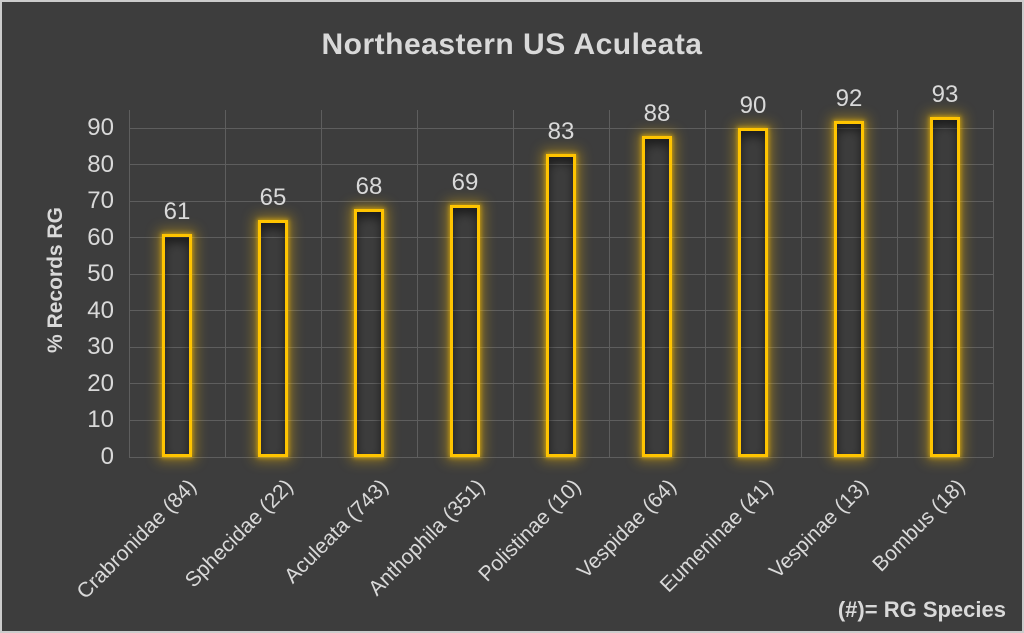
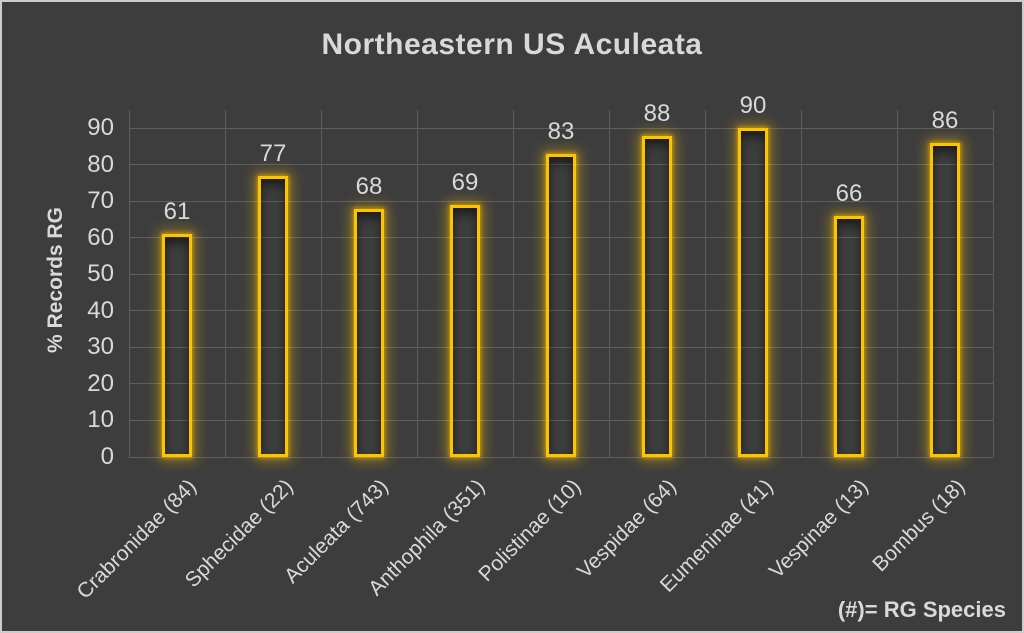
Sphecidae (22): 65 -> 77
Vespinae (13): 92 -> 66
Bombus (18): 93 -> 86
